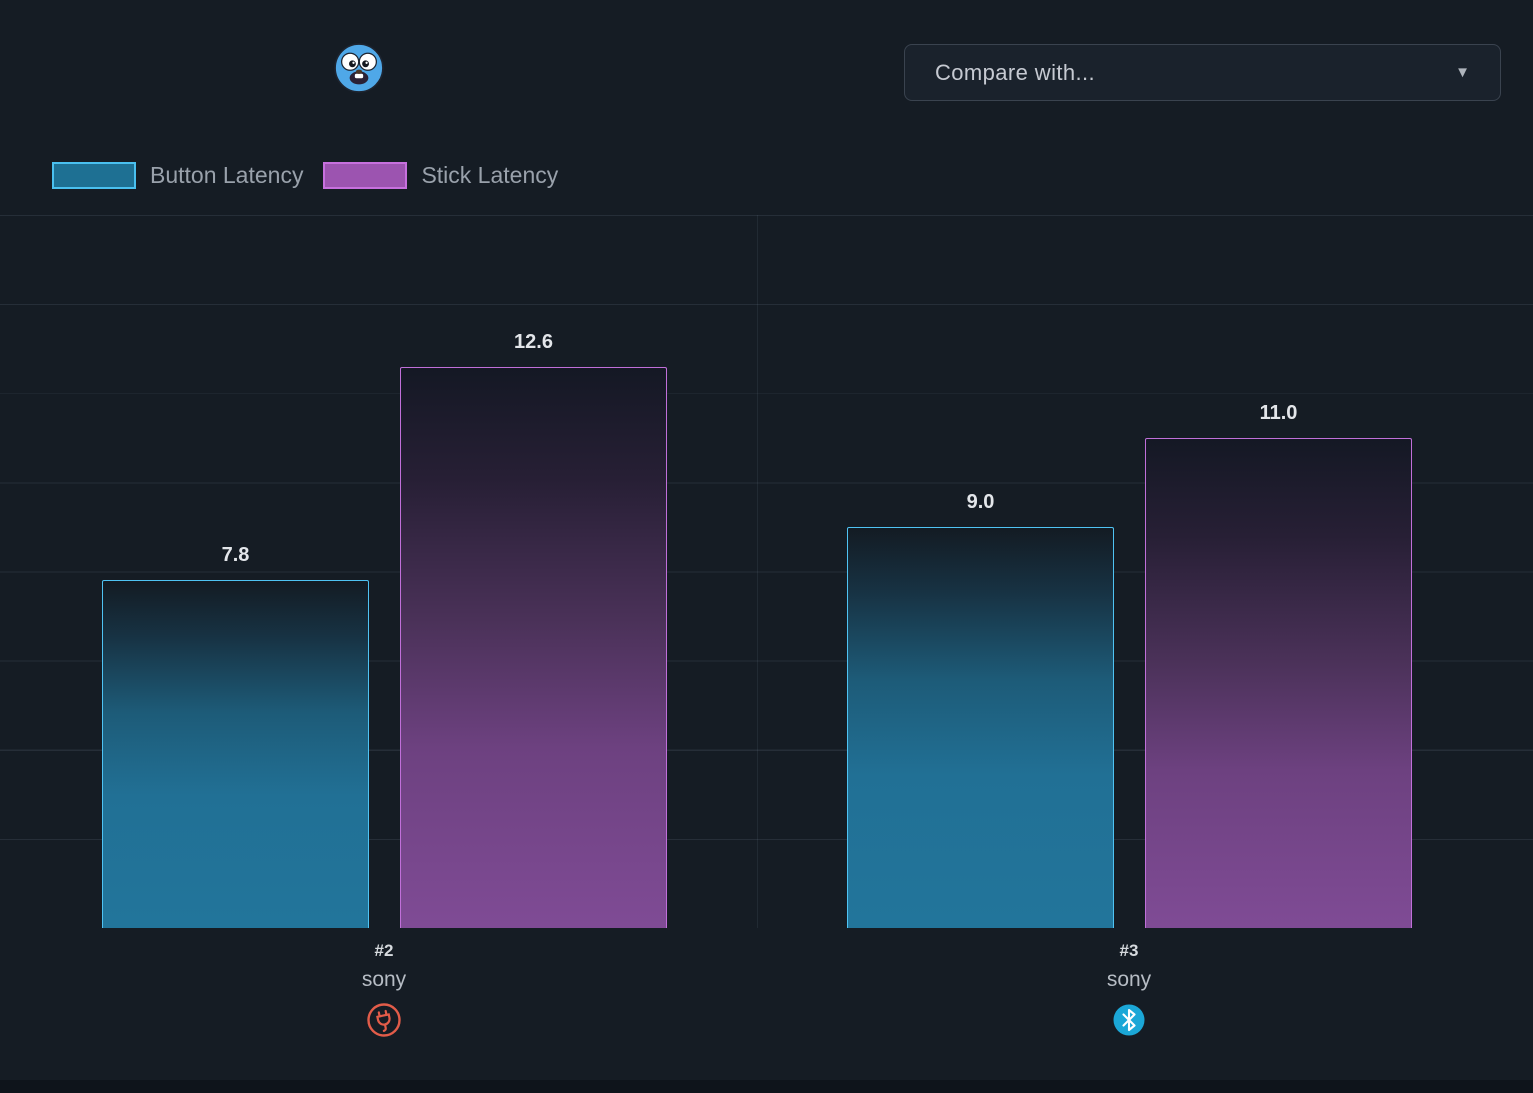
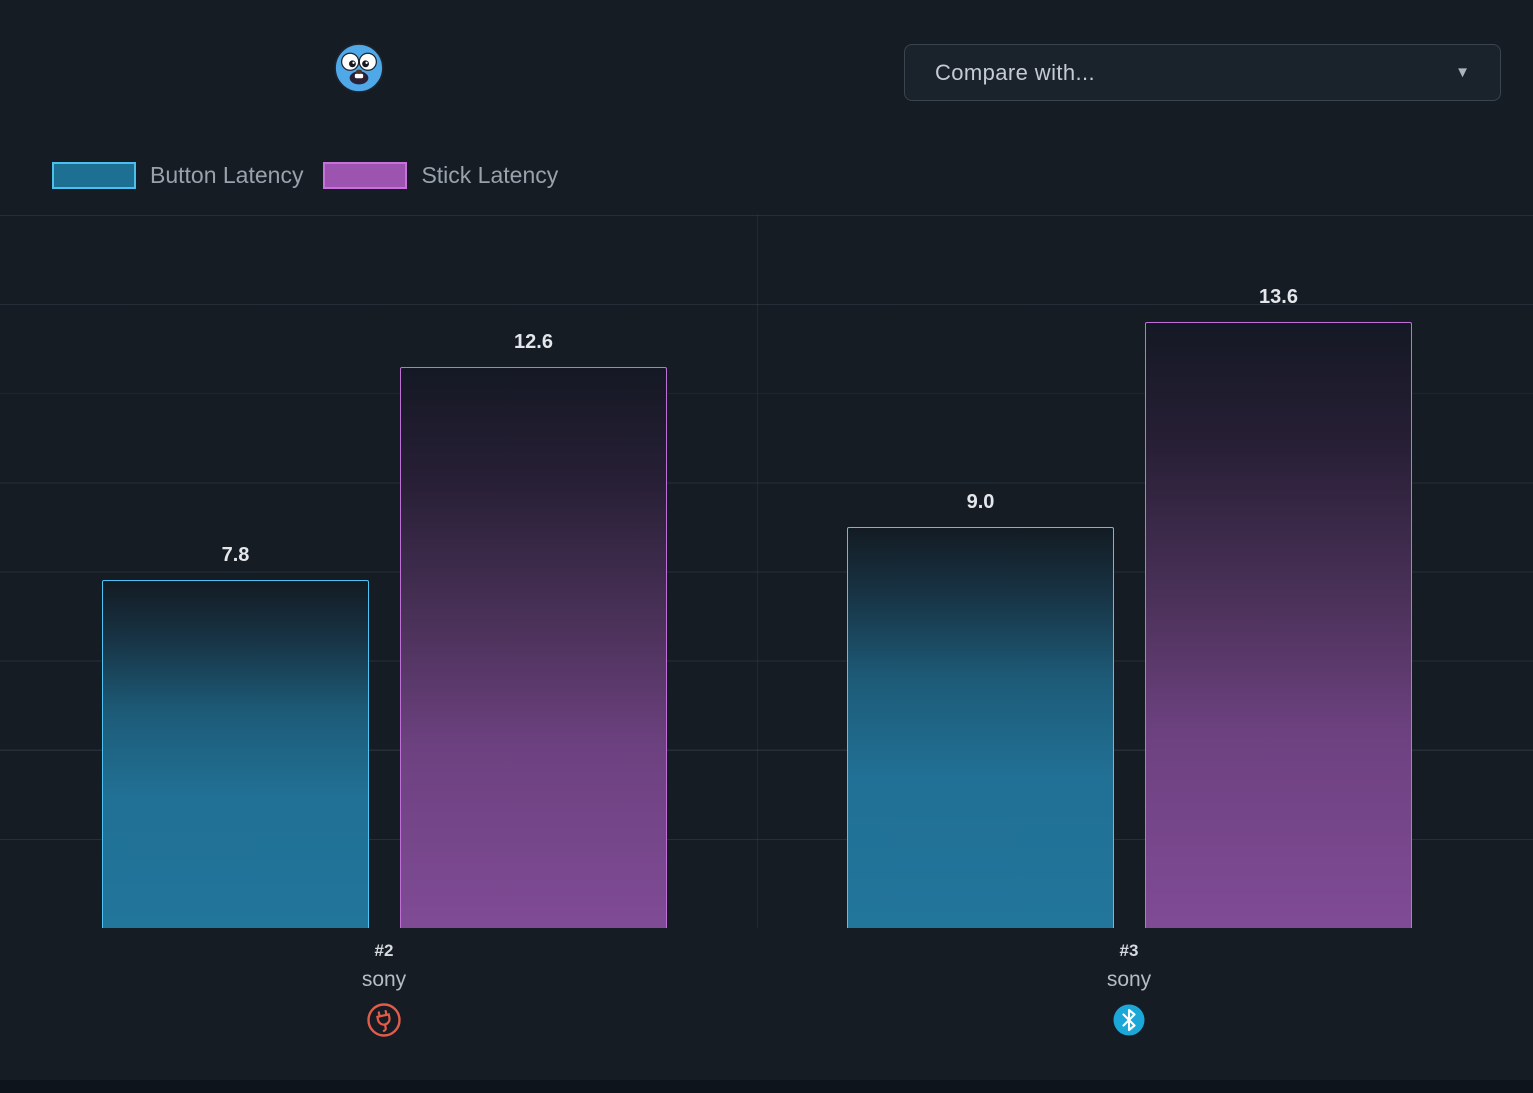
Stick Latency/#3 sony: 11.0 -> 13.6
